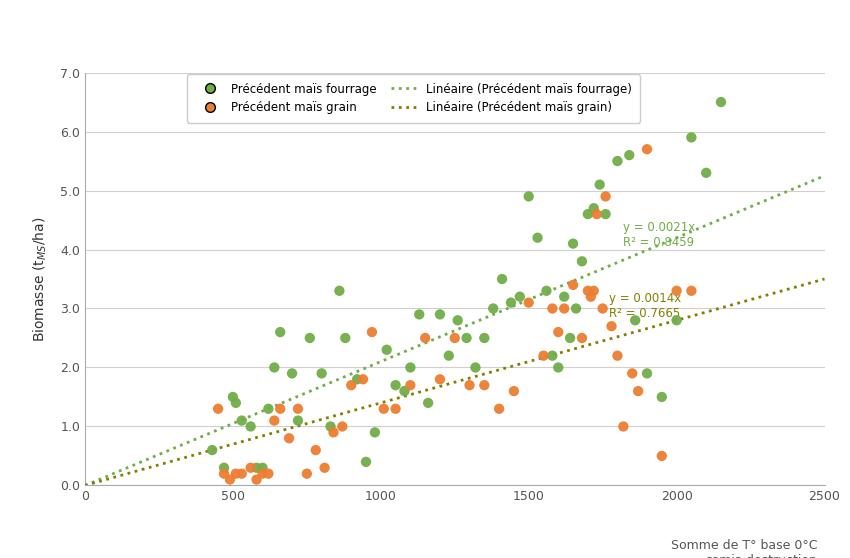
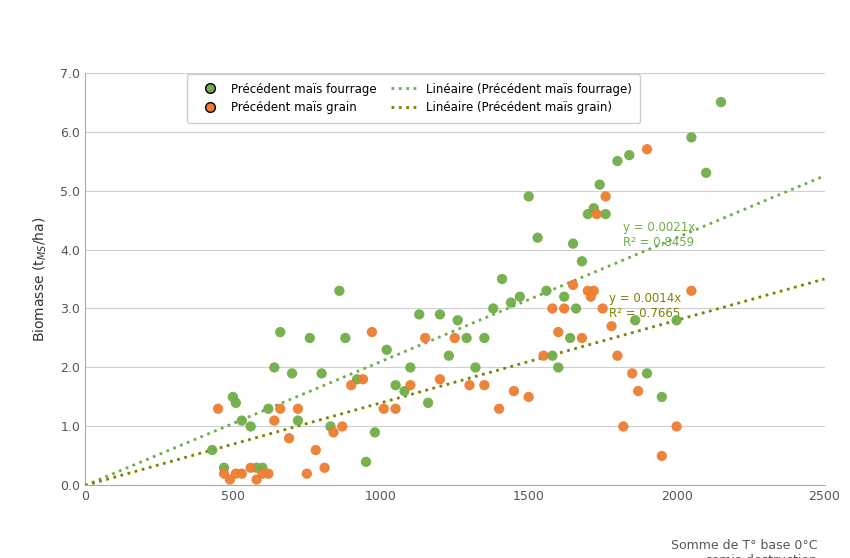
Précédent maïs grain/1500: 3.1 -> 1.5
Précédent maïs grain/2000: 3.3 -> 1.0
